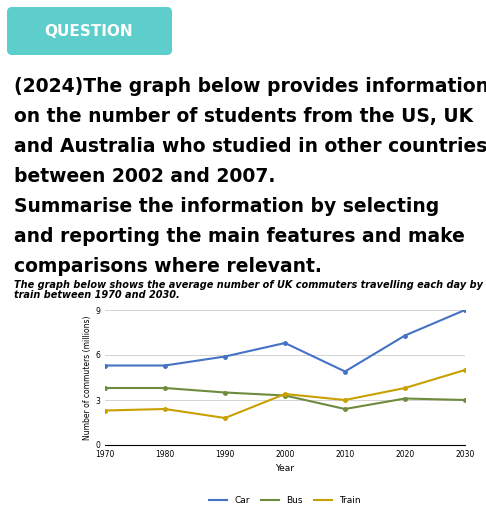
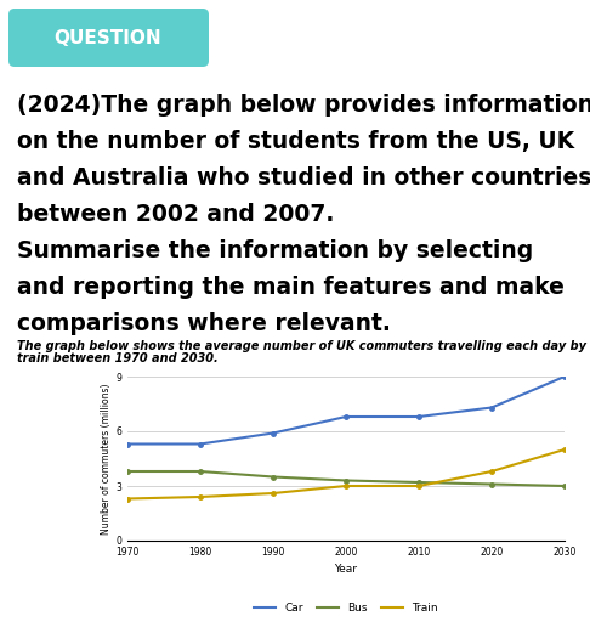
Train/1990: 1.8 -> 2.6
Train/2000: 3.4 -> 3.0
Car/2010: 4.9 -> 6.8
Bus/2010: 2.4 -> 3.2
